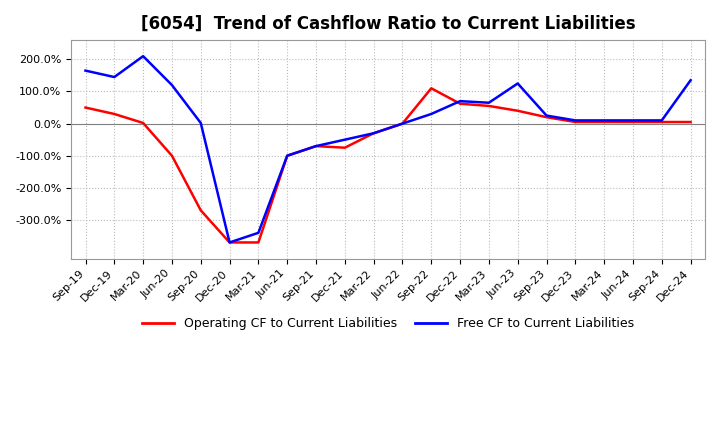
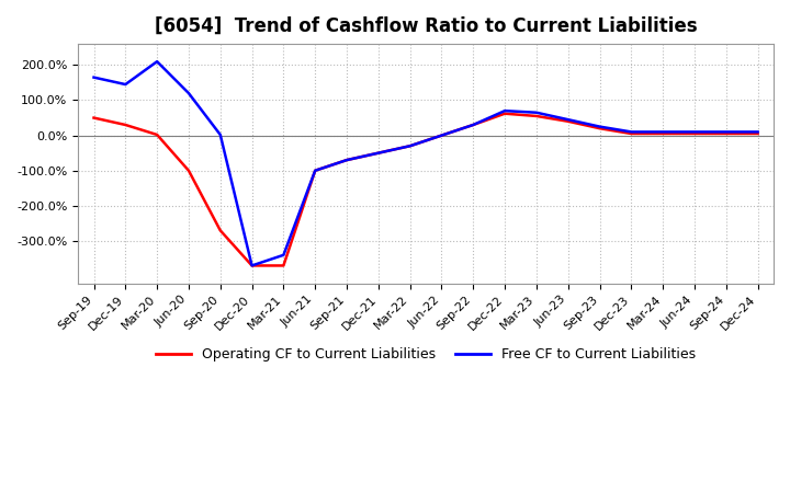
Operating CF to Current Liabilities/Dec-21: -75% -> -50%
Operating CF to Current Liabilities/Sep-22: 110% -> 30%
Free CF to Current Liabilities/Jun-23: 125% -> 45%
Free CF to Current Liabilities/Dec-24: 135% -> 10%
